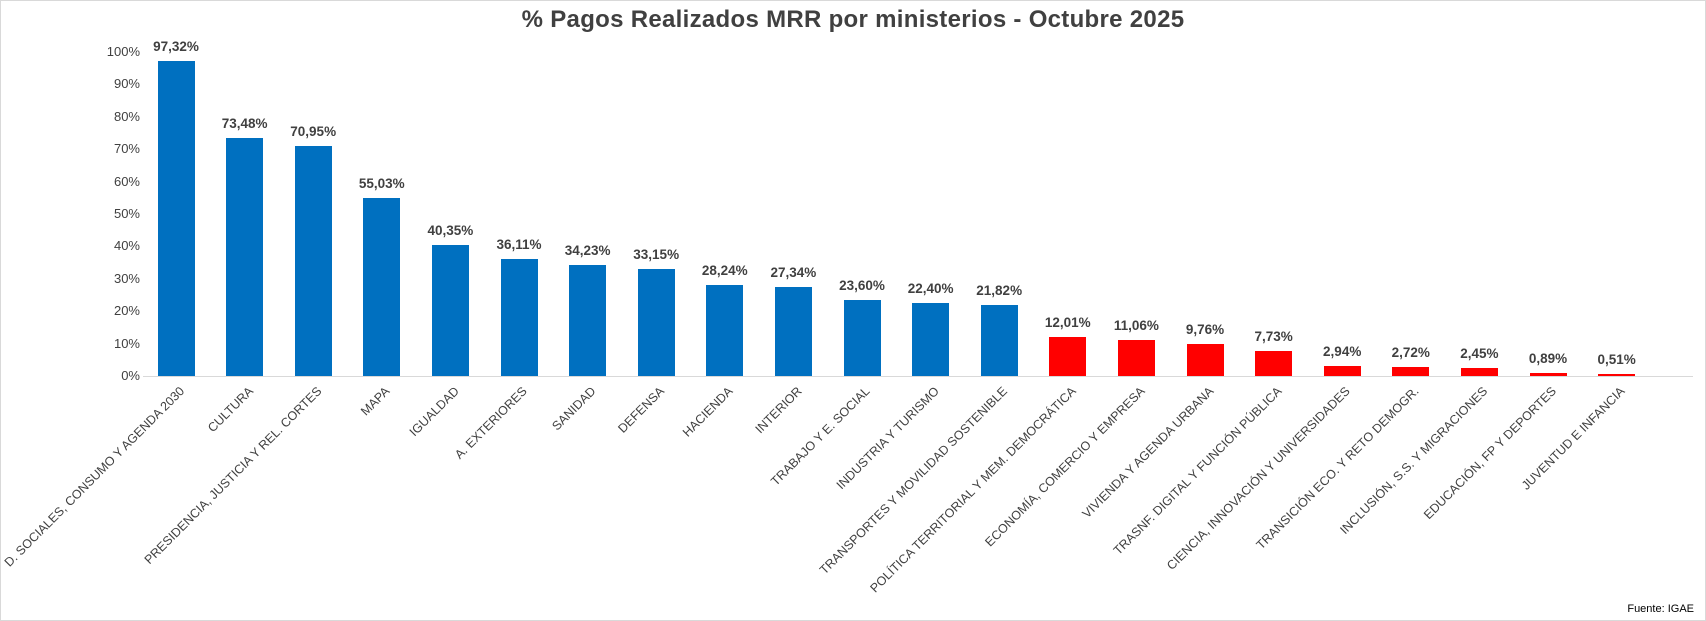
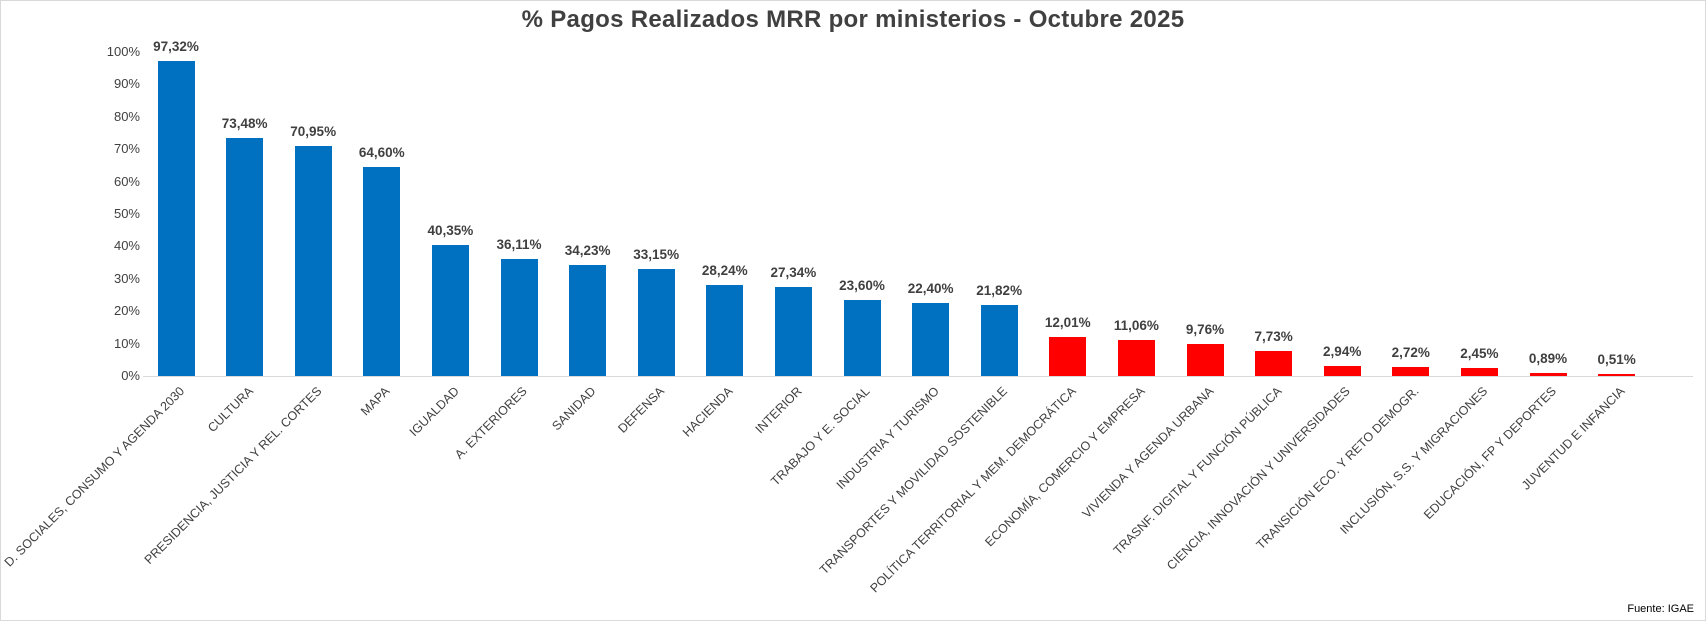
MAPA: 55,03% -> 64,60%
